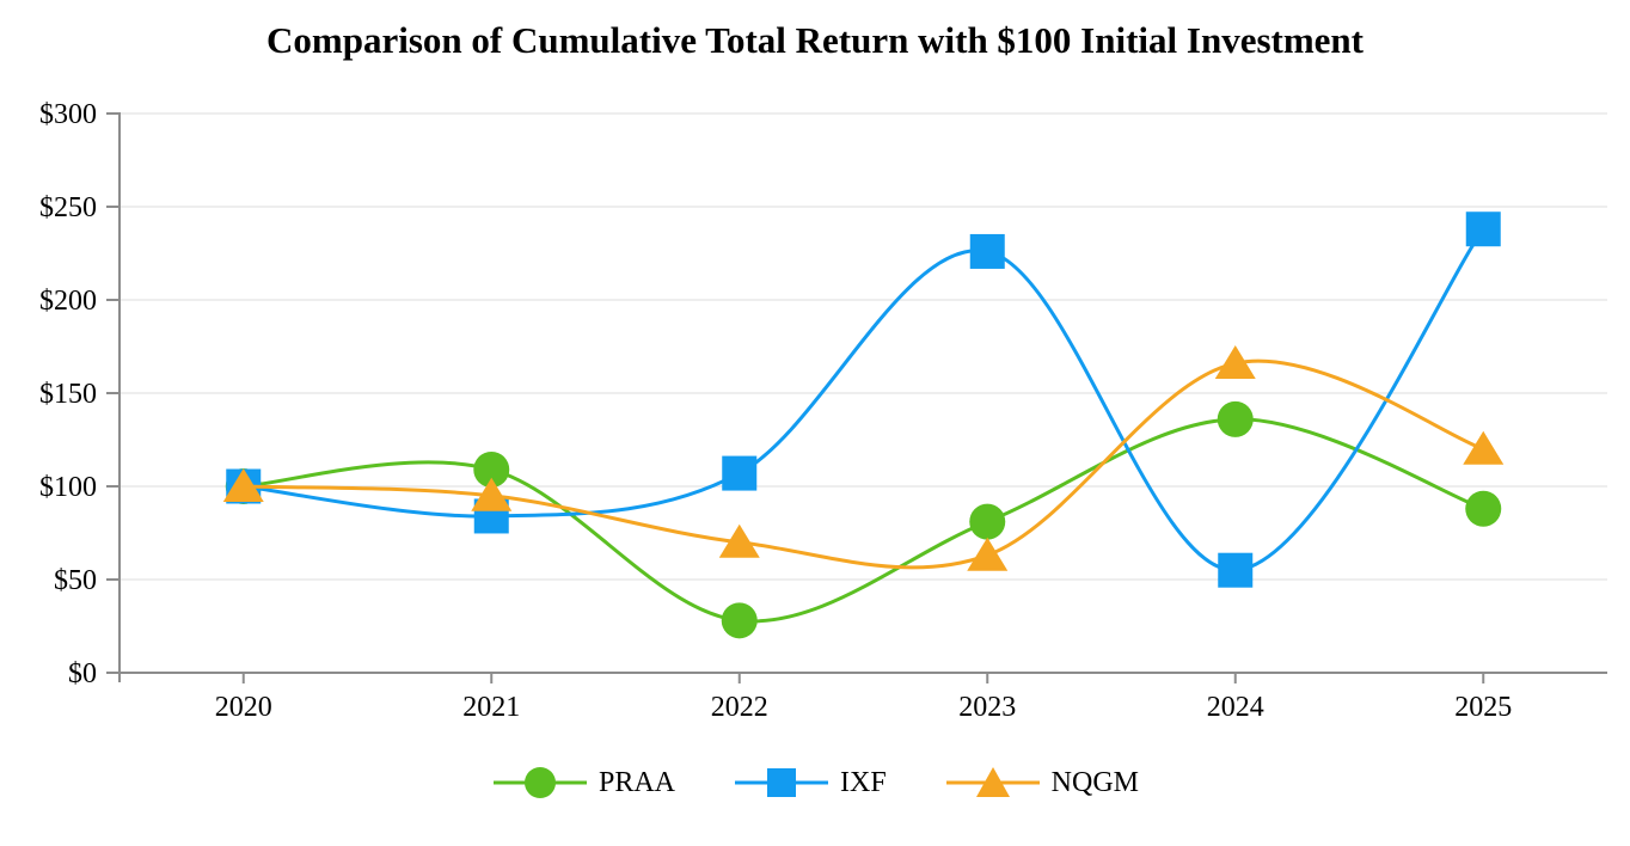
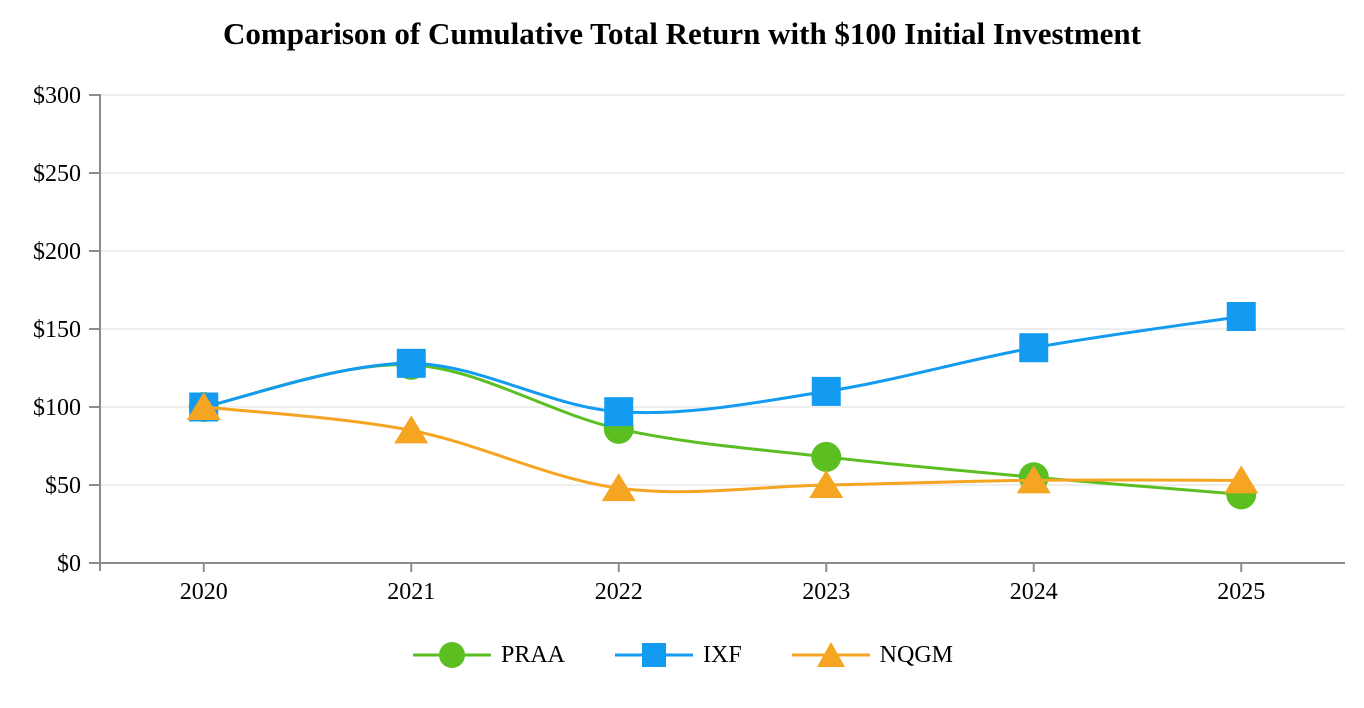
PRAA/2021: $109 -> $127
IXF/2021: $84 -> $128
NQGM/2021: $95 -> $85
PRAA/2022: $28 -> $86
IXF/2022: $107 -> $97
NQGM/2022: $70 -> $48
PRAA/2023: $81 -> $68
IXF/2023: $226 -> $110
NQGM/2023: $63 -> $50
PRAA/2024: $136 -> $55
IXF/2024: $55 -> $138
NQGM/2024: $166 -> $53
PRAA/2025: $88 -> $44
IXF/2025: $238 -> $158
NQGM/2025: $120 -> $53
